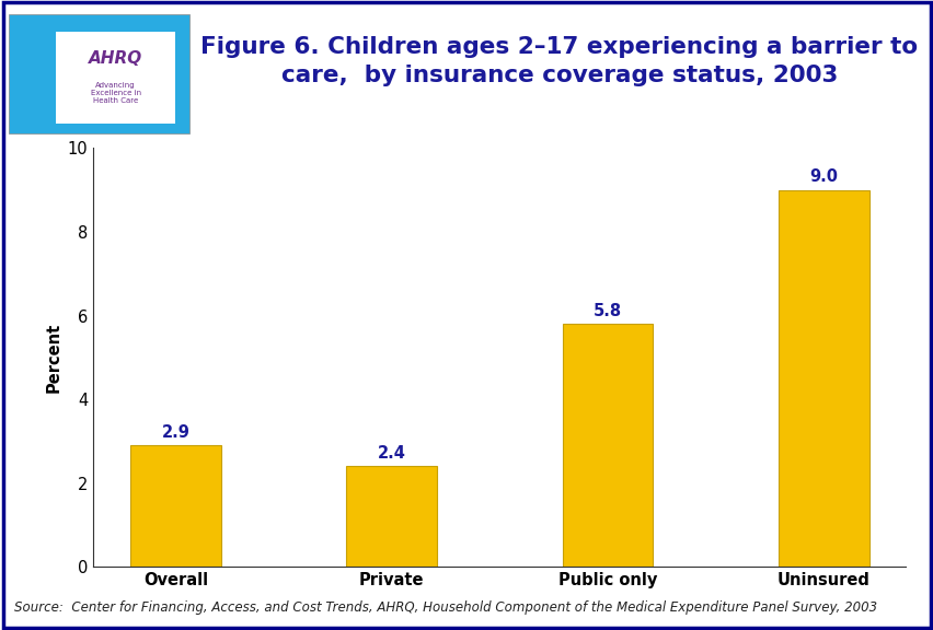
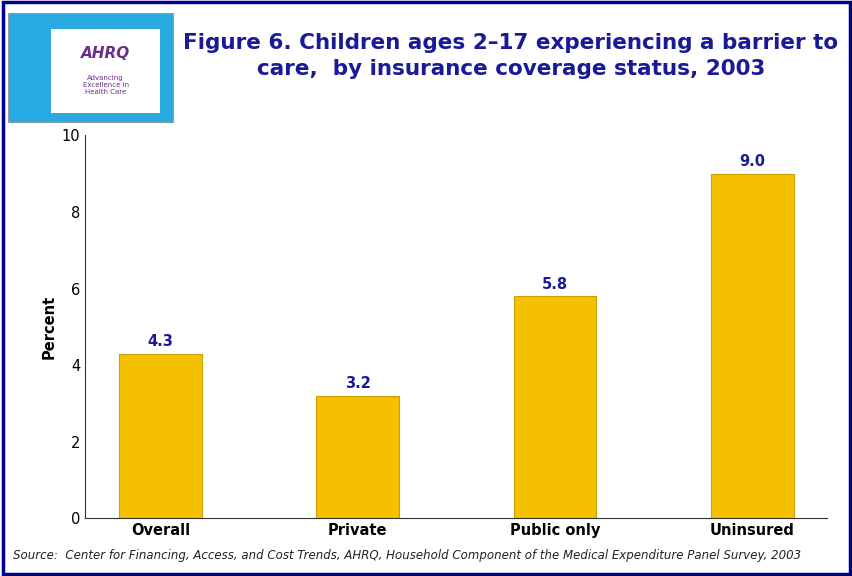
Overall: 2.9 -> 4.3
Private: 2.4 -> 3.2
